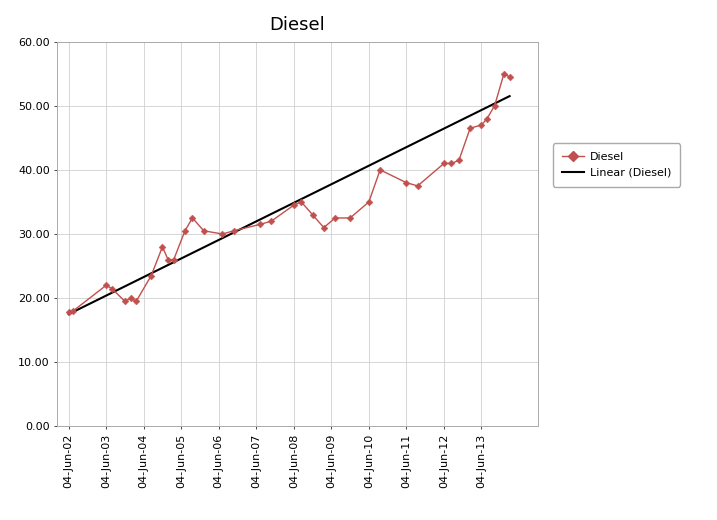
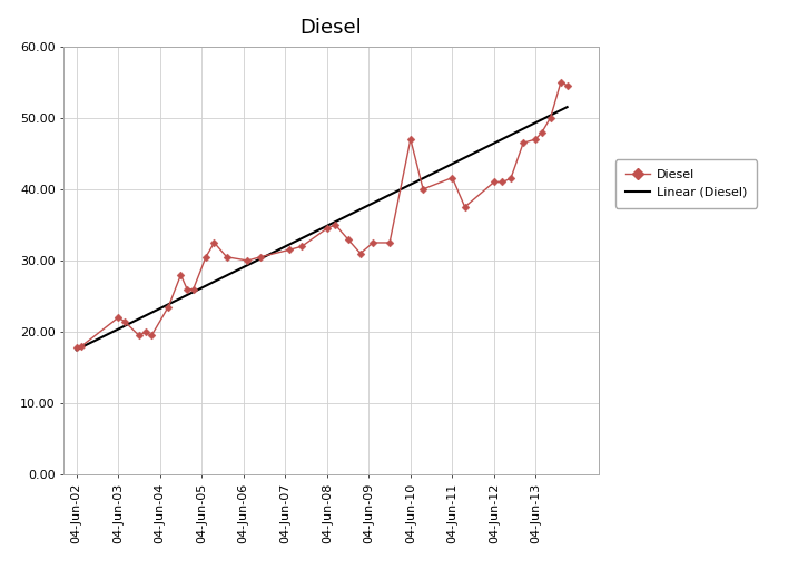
04-Jun-10: 35.0 -> 47.0
04-Jun-11: 38.0 -> 41.6
